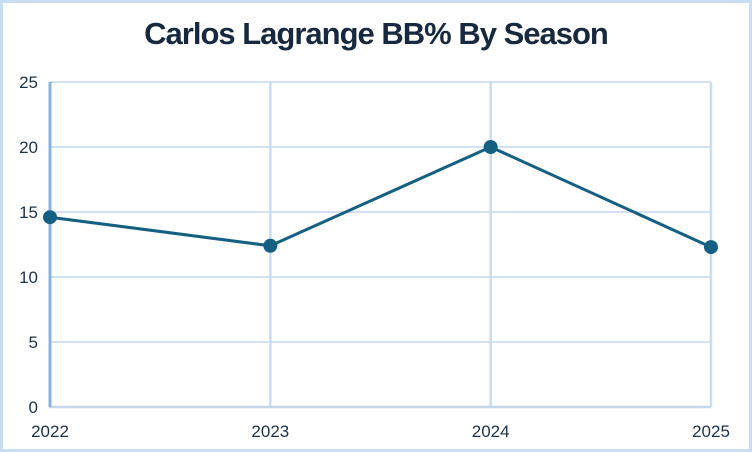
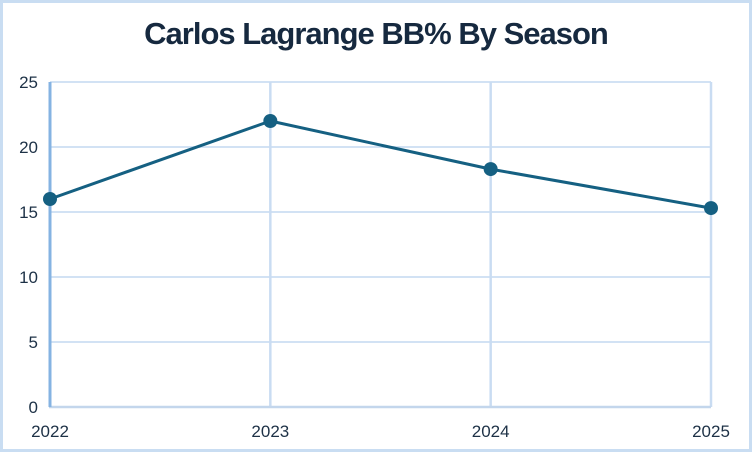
2022: 14.6 -> 16.0
2023: 12.4 -> 22.0
2024: 20.0 -> 18.3
2025: 12.3 -> 15.3
